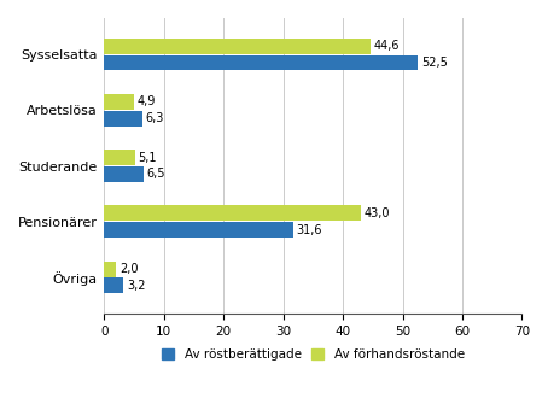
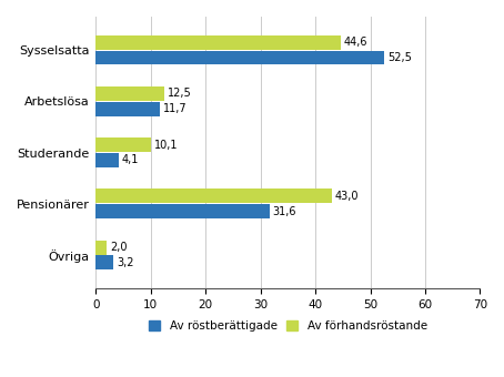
Av förhandsröstande/Arbetslösa: 4,9 -> 12,5
Av röstberättigade/Arbetslösa: 6,3 -> 11,7
Av förhandsröstande/Studerande: 5,1 -> 10,1
Av röstberättigade/Studerande: 6,5 -> 4,1
